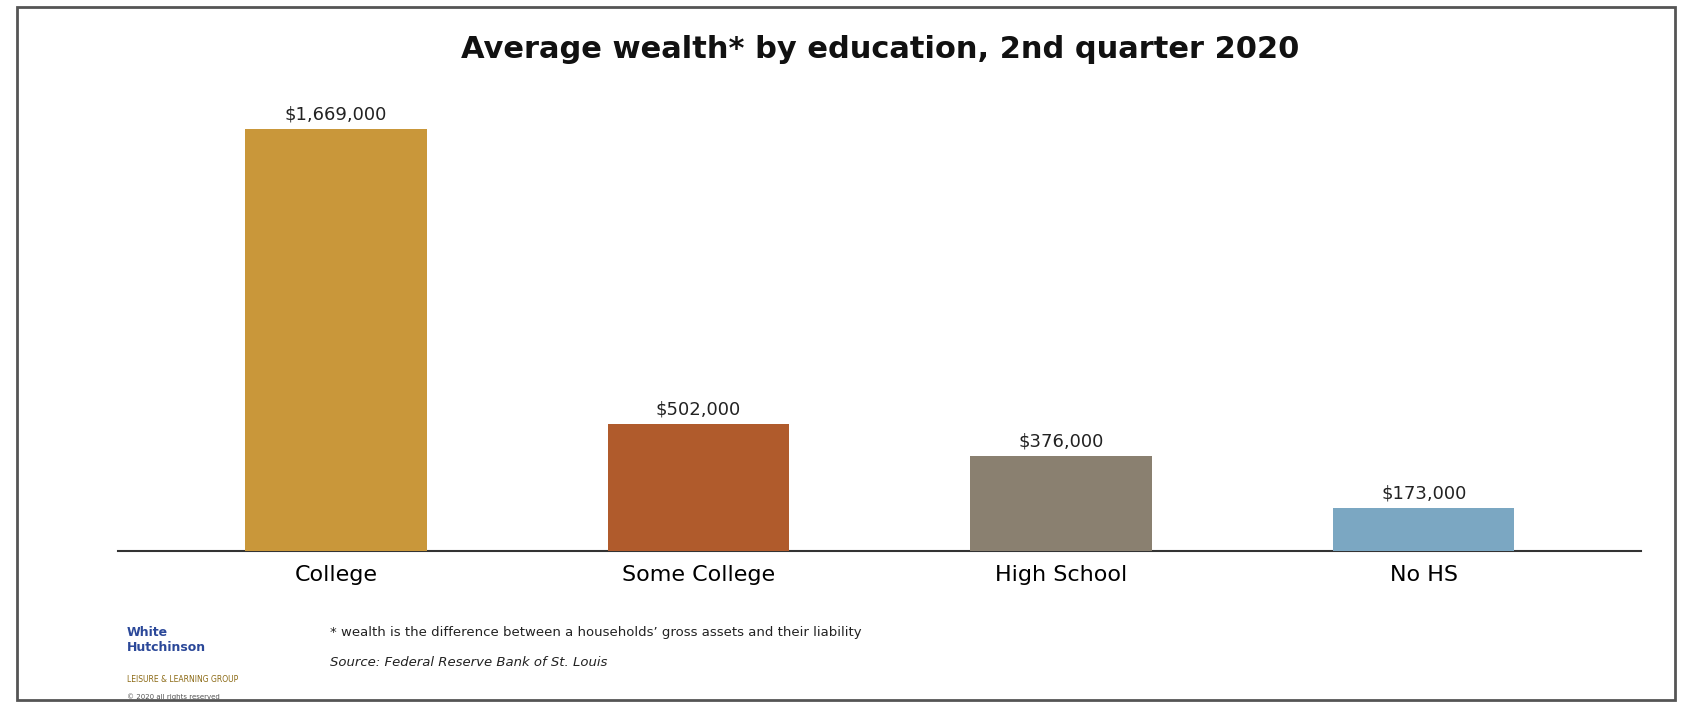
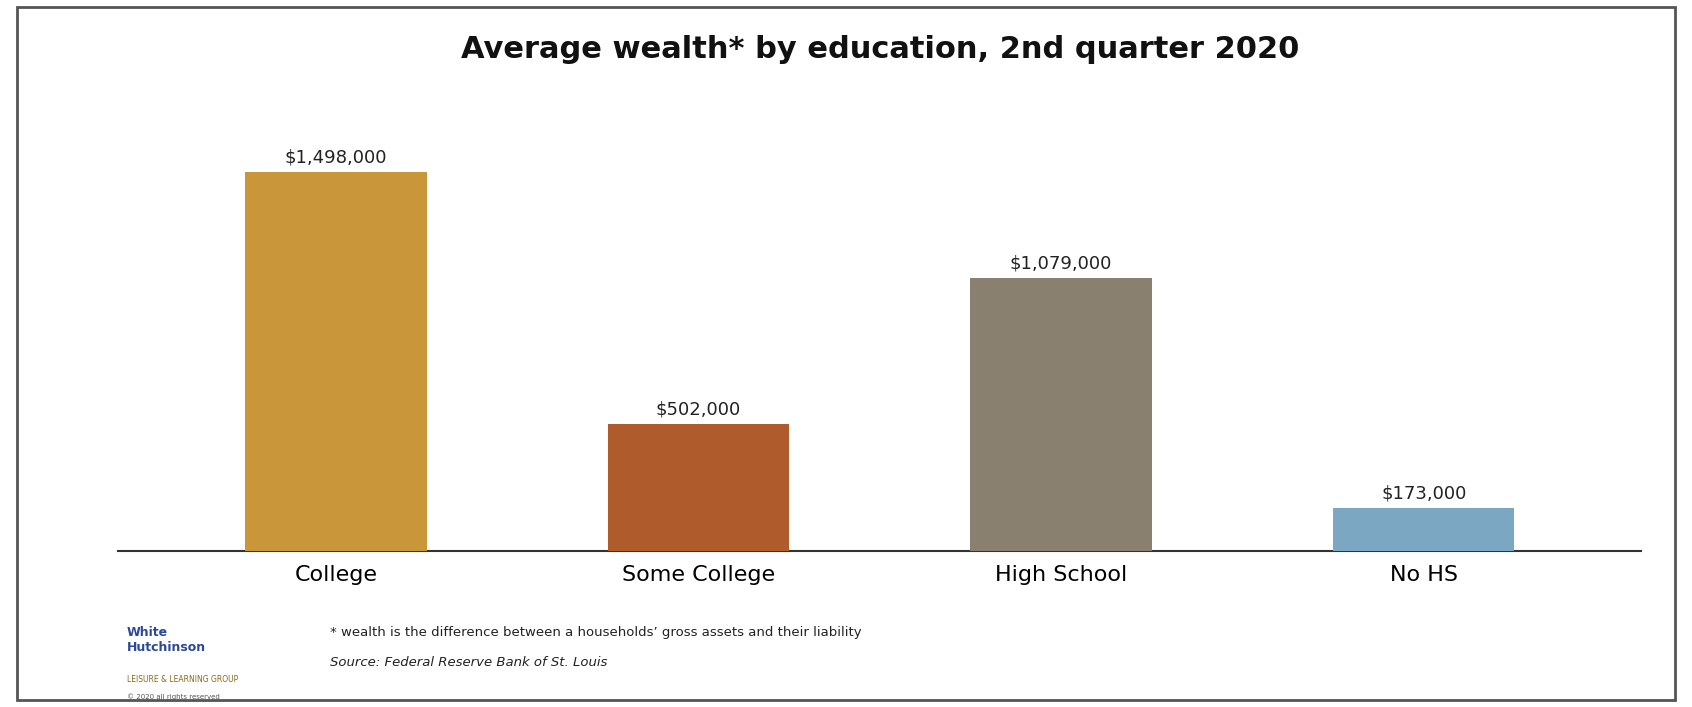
College: $1,669,000 -> $1,498,000
High School: $376,000 -> $1,079,000
